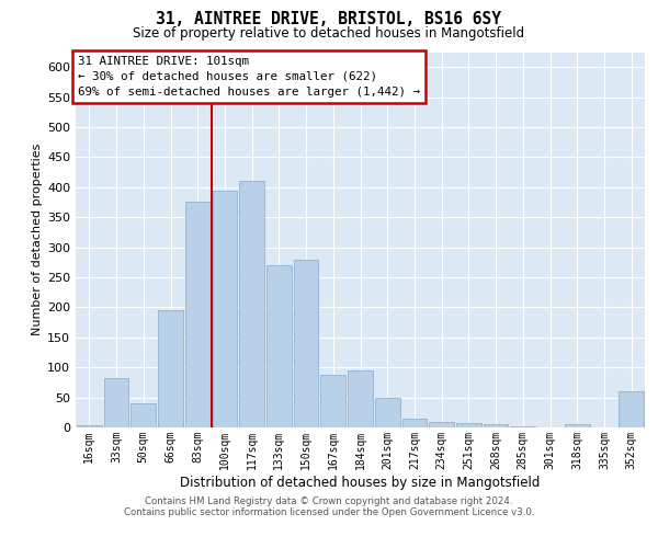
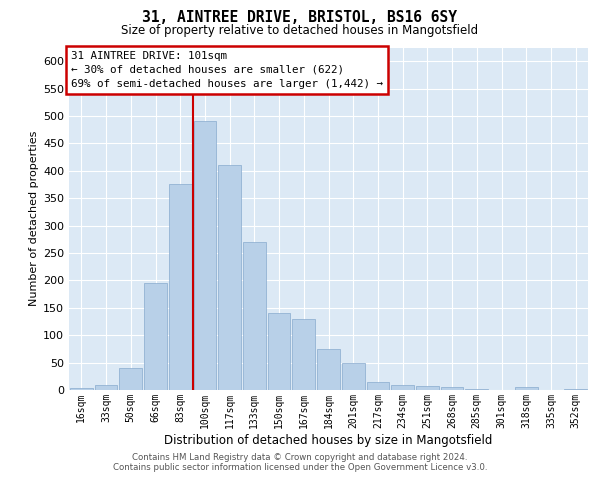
33sqm: 82 -> 10
100sqm: 394 -> 490
150sqm: 280 -> 140
167sqm: 88 -> 130
184sqm: 94 -> 75
352sqm: 60 -> 2
